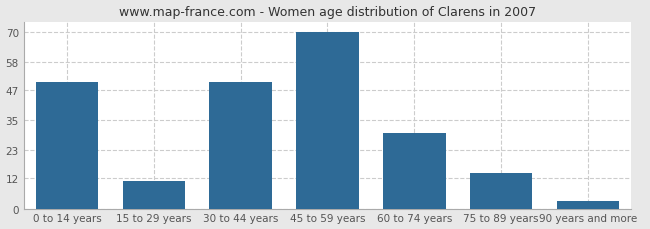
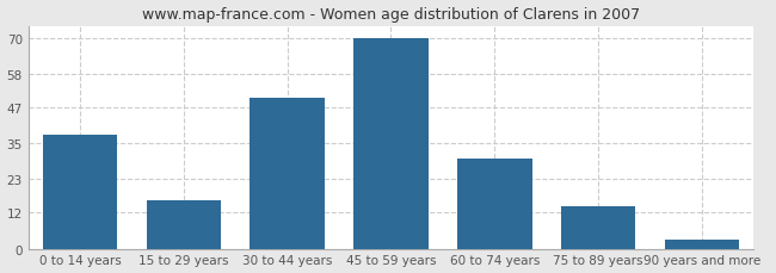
0 to 14 years: 50 -> 38
15 to 29 years: 11 -> 16
